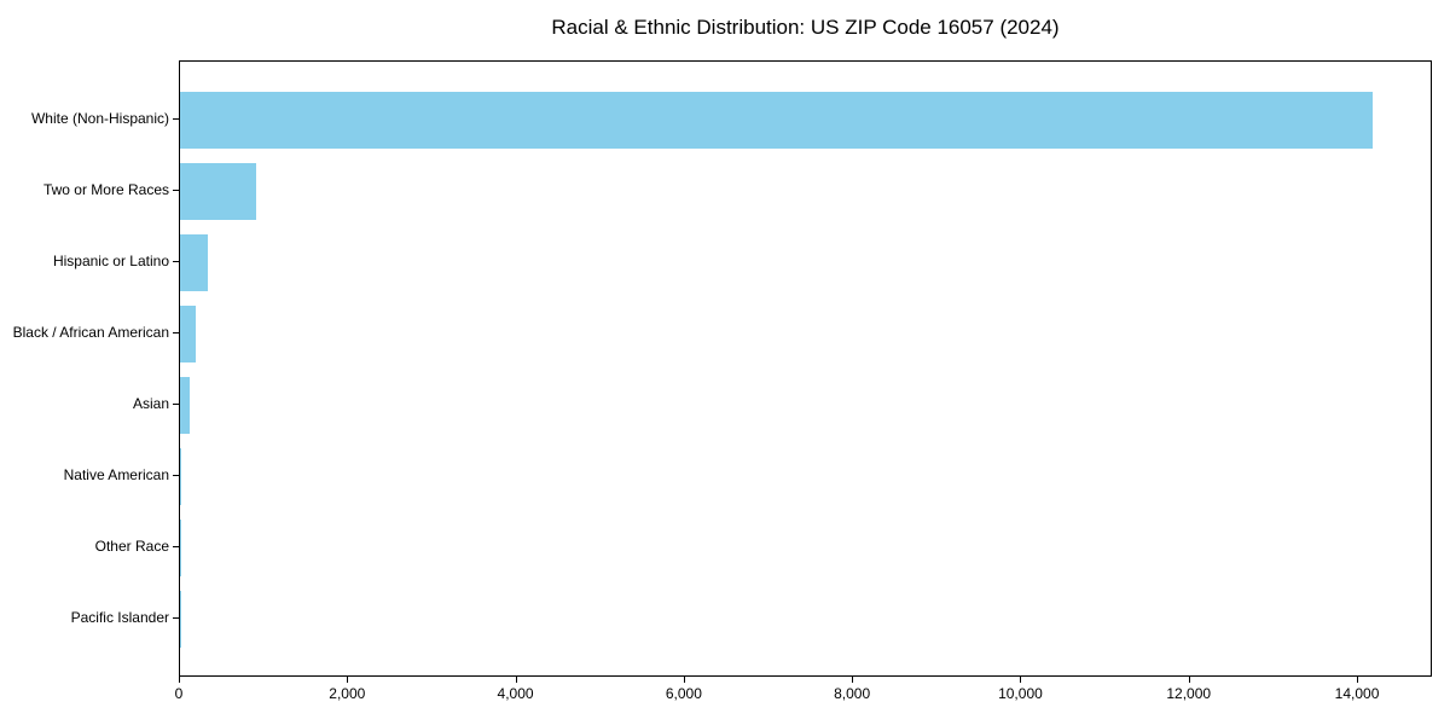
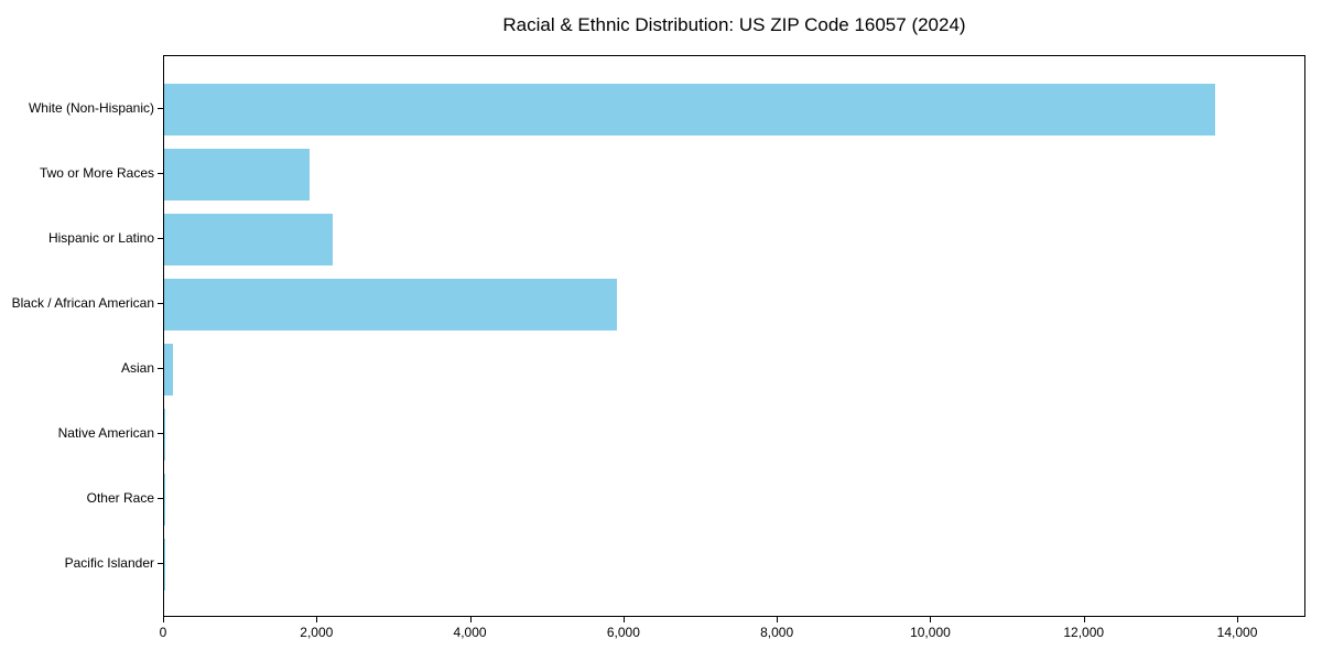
White (Non-Hispanic): 14200 -> 13700
Two or More Races: 900 -> 1900
Hispanic or Latino: 300 -> 2200
Black / African American: 200 -> 5900
